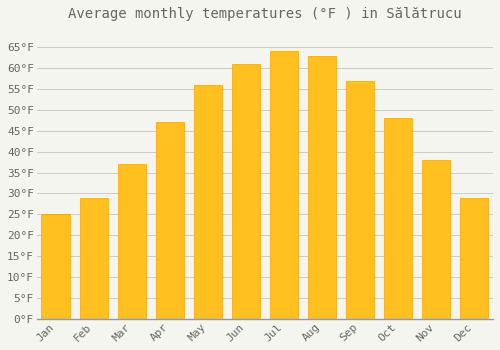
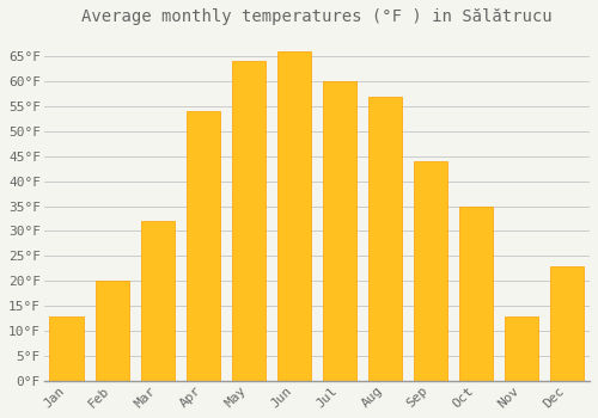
Jan: 25°F -> 13°F
Feb: 29°F -> 20°F
Mar: 37°F -> 32°F
Apr: 47°F -> 54°F
May: 56°F -> 64°F
Jun: 61°F -> 66°F
Jul: 64°F -> 60°F
Aug: 63°F -> 57°F
Sep: 57°F -> 44°F
Oct: 48°F -> 35°F
Nov: 38°F -> 13°F
Dec: 29°F -> 23°F
